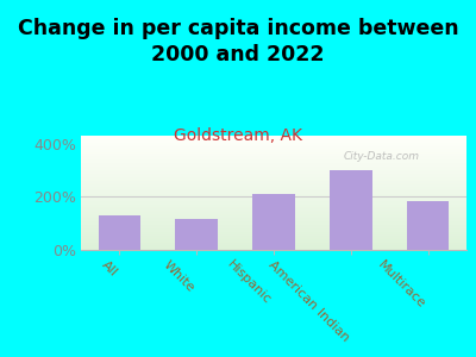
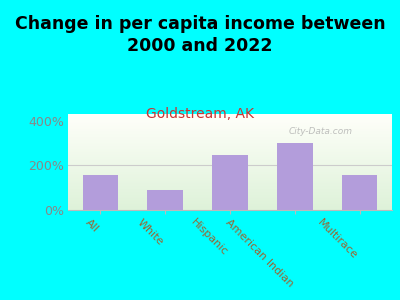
All: 130% -> 155%
White: 115% -> 90%
Hispanic: 210% -> 245%
Multirace: 185% -> 155%
